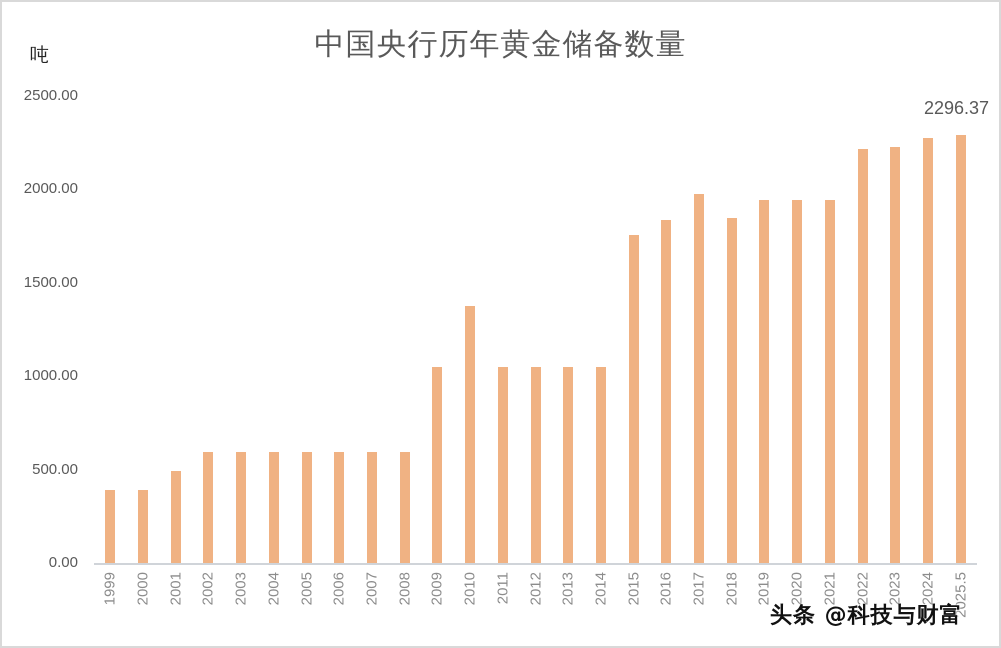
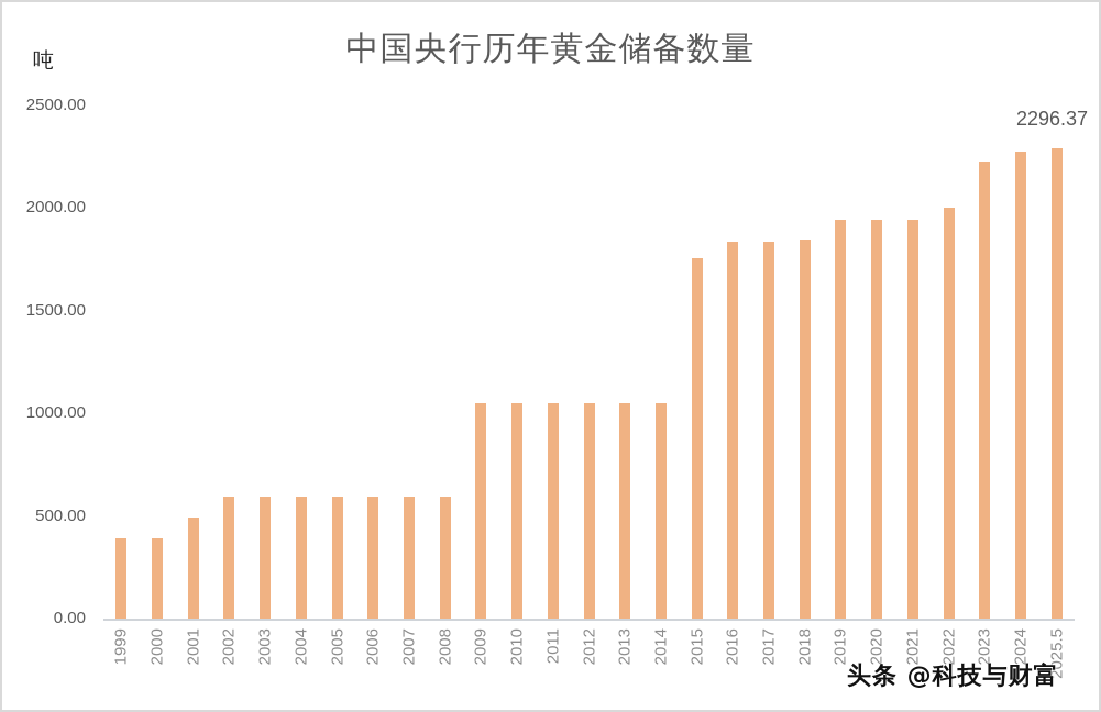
2010: 1380 -> 1050
2017: 1980 -> 1840
2022: 2220 -> 2010
